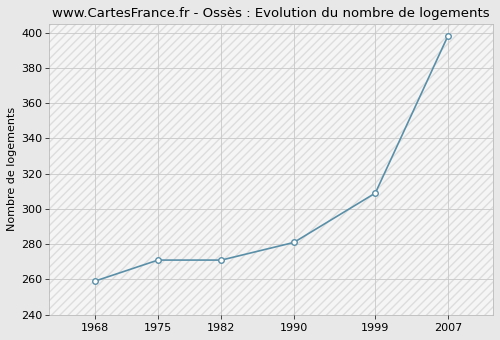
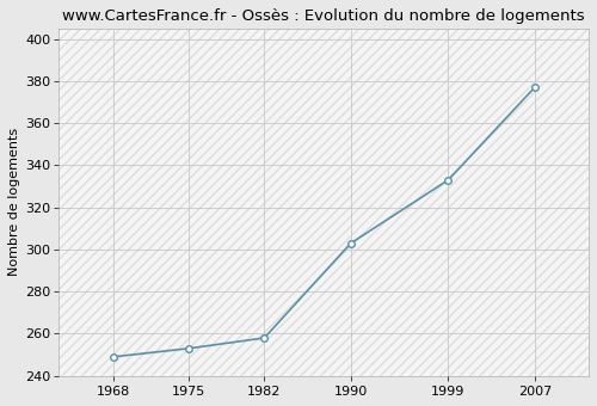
1968: 259 -> 249
1975: 271 -> 253
1982: 271 -> 258
1990: 281 -> 303
1999: 309 -> 333
2007: 398 -> 377
